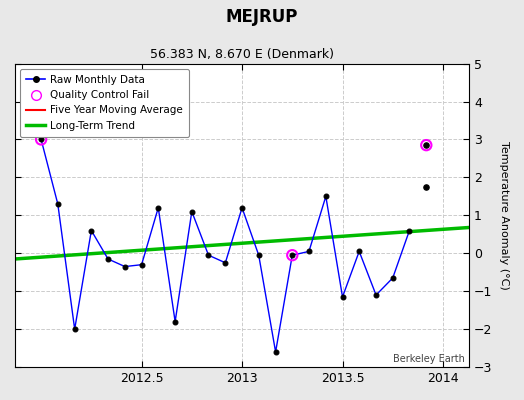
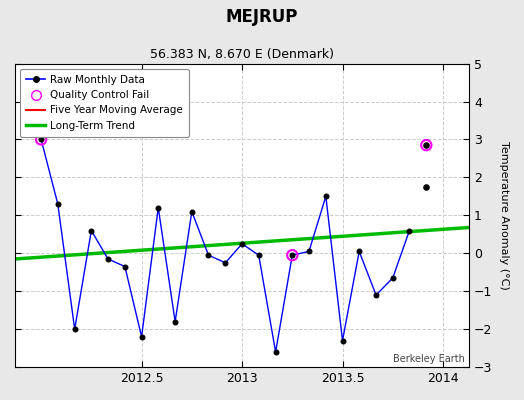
Raw Monthly Data/2012.5: -0.30 -> -2.20
Raw Monthly Data/2013: 1.20 -> 0.25
Raw Monthly Data/2013.5: -1.15 -> -2.30
